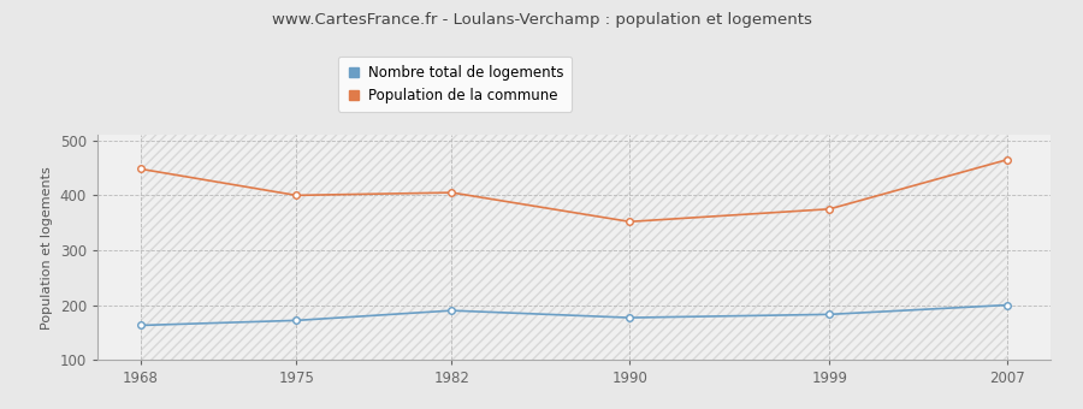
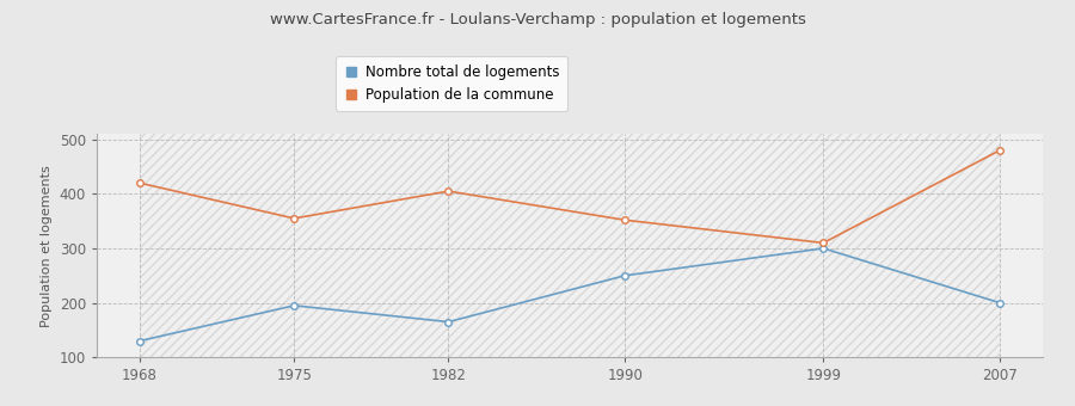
Nombre total de logements/1968: 163 -> 130
Population de la commune/1968: 448 -> 420
Nombre total de logements/1975: 172 -> 195
Population de la commune/1975: 400 -> 355
Nombre total de logements/1982: 190 -> 165
Nombre total de logements/1990: 177 -> 250
Nombre total de logements/1999: 183 -> 300
Population de la commune/1999: 375 -> 310
Population de la commune/2007: 465 -> 480
